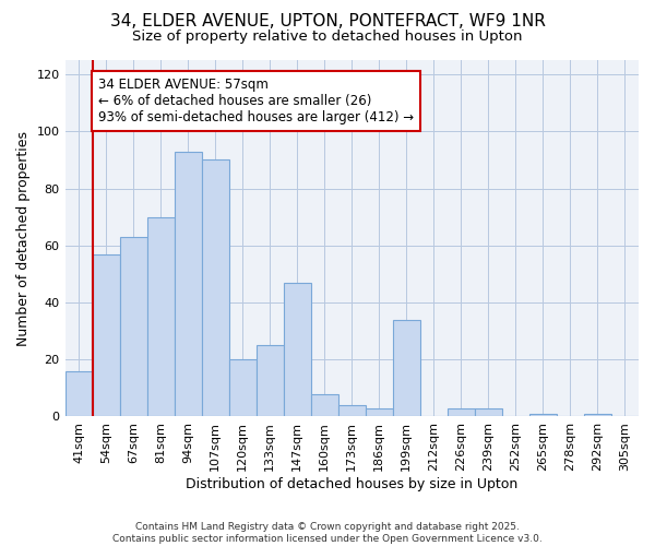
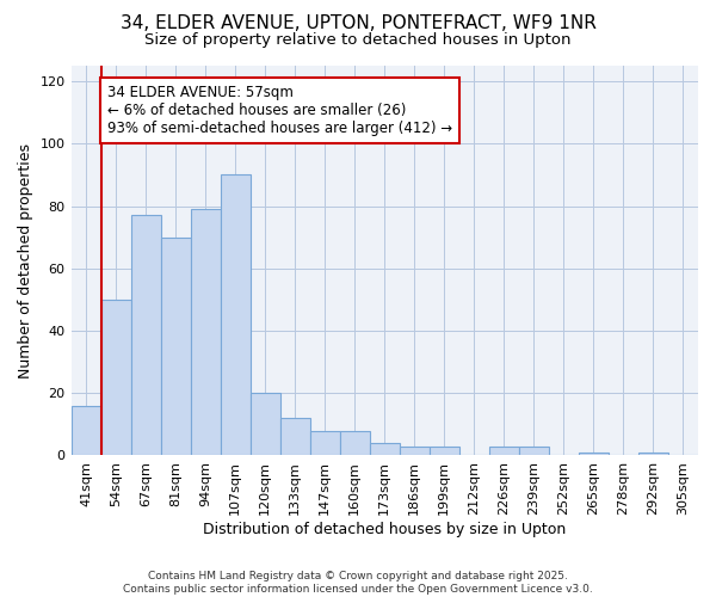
54sqm: 57 -> 50
67sqm: 63 -> 77
94sqm: 93 -> 79
133sqm: 25 -> 12
147sqm: 47 -> 8
199sqm: 34 -> 3
